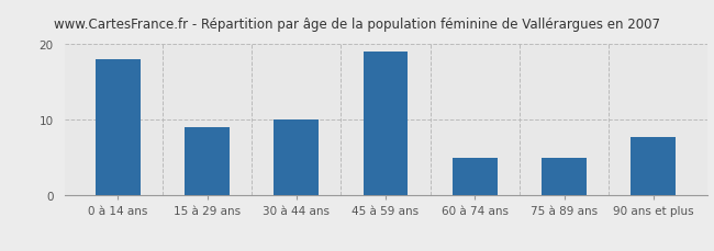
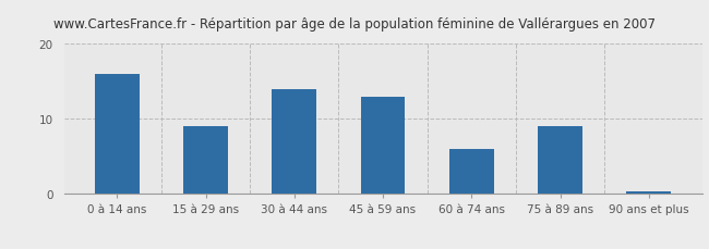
0 à 14 ans: 18.0 -> 16.0
30 à 44 ans: 10.0 -> 14.0
45 à 59 ans: 19.0 -> 13.0
60 à 74 ans: 5.0 -> 6.0
75 à 89 ans: 5.0 -> 9.0
90 ans et plus: 7.8 -> 0.3
